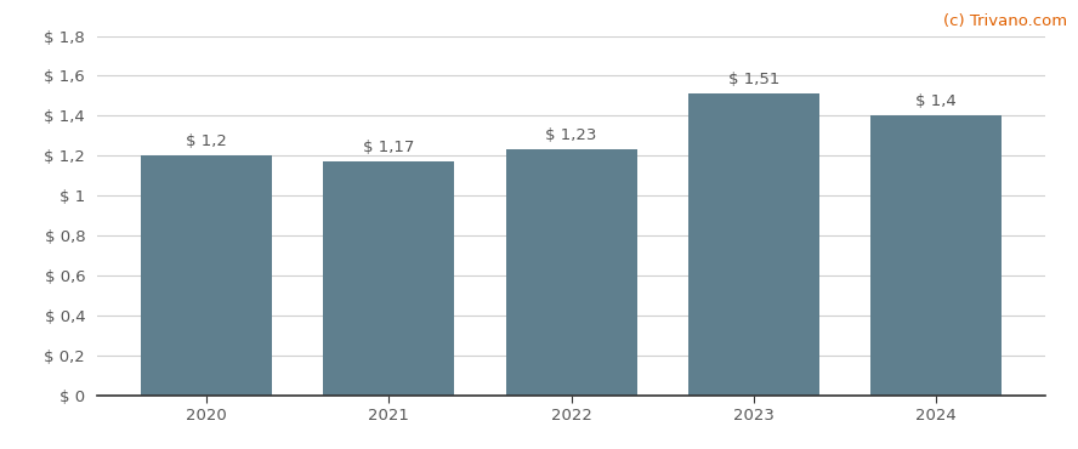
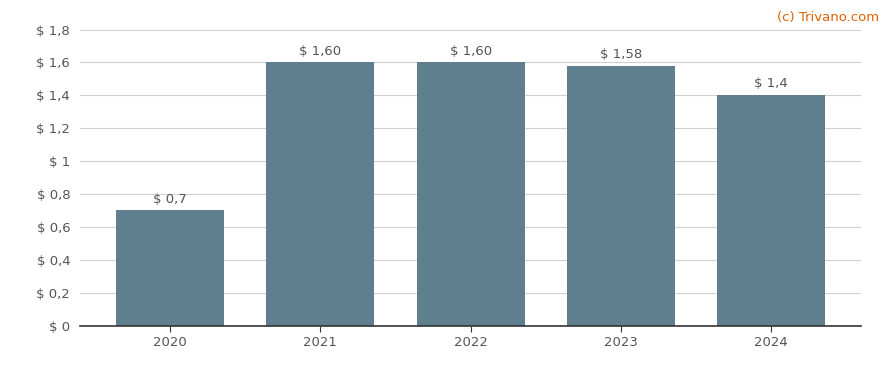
2020: 1,2 -> 0,7
2021: 1,17 -> 1,60
2022: 1,23 -> 1,60
2023: 1,51 -> 1,58
